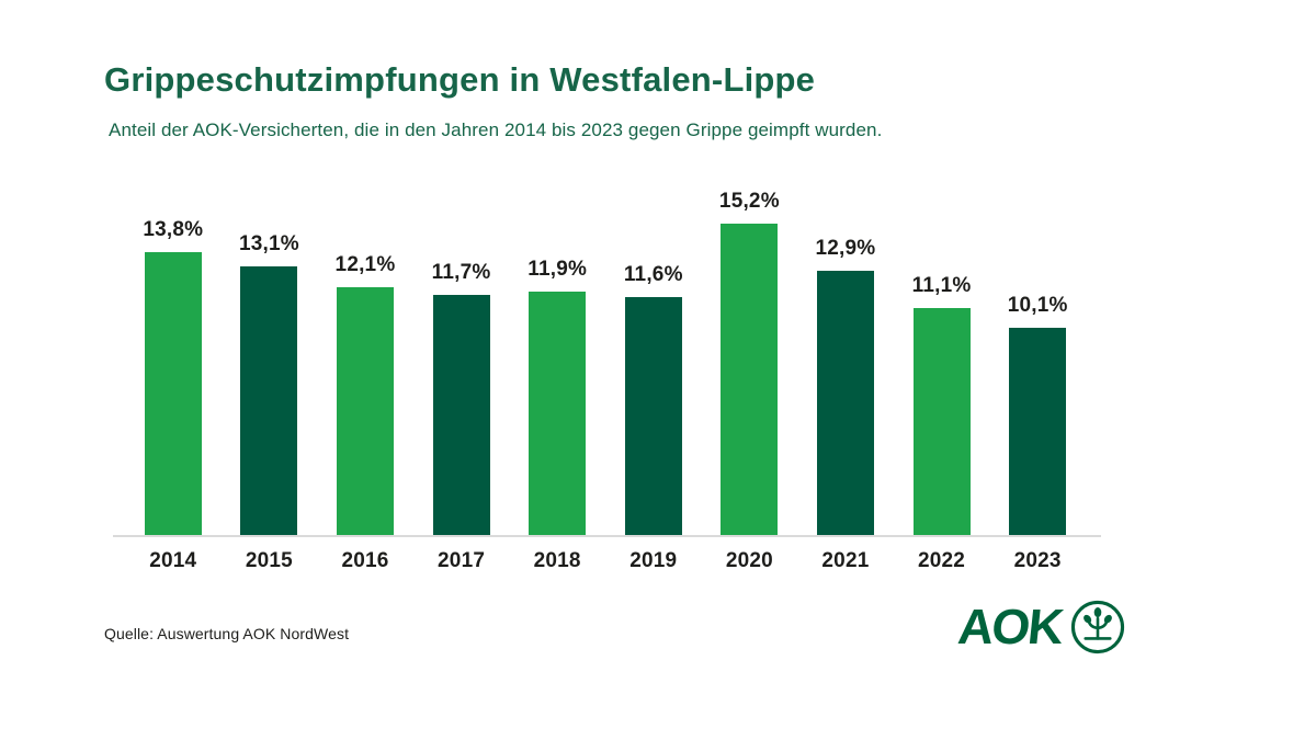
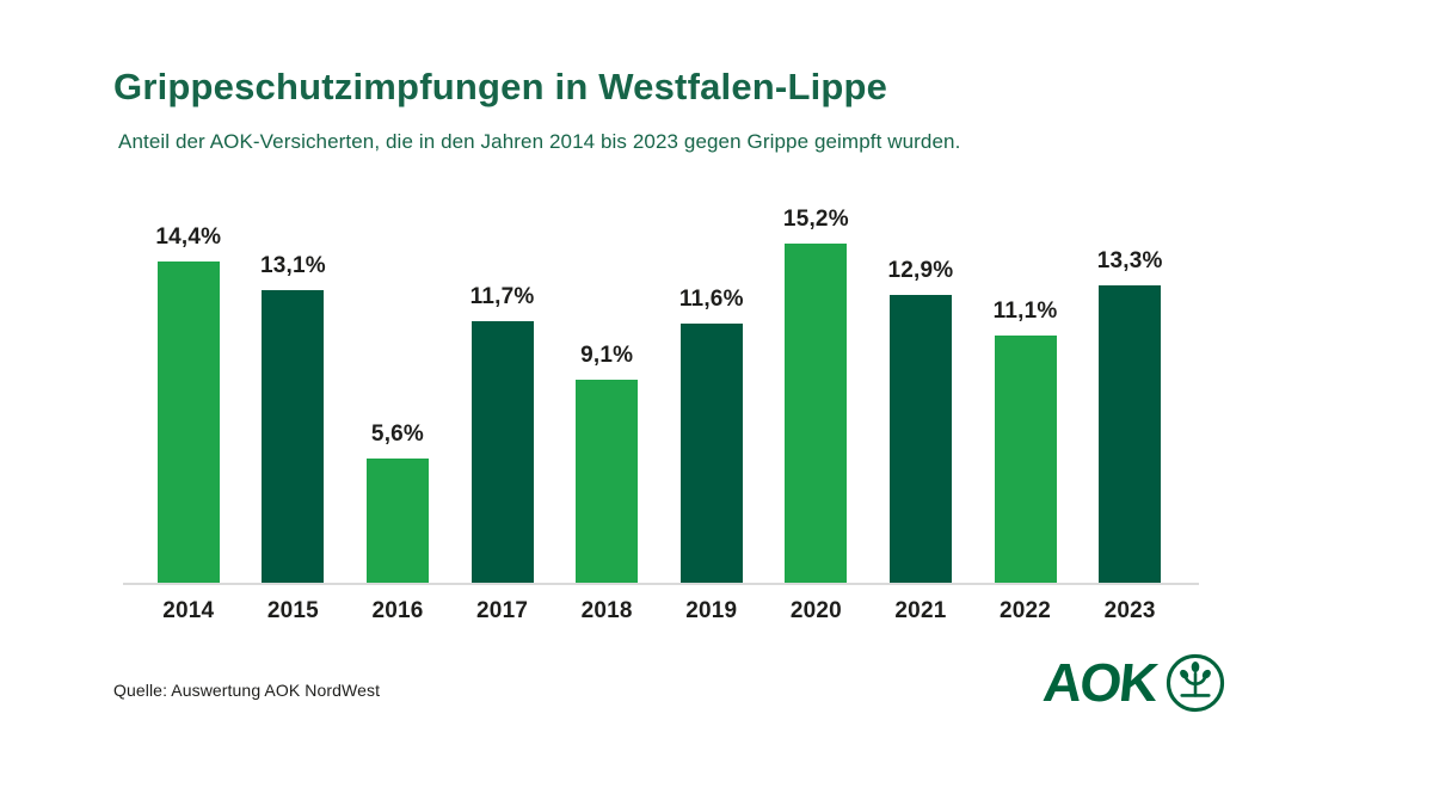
2014: 13,8% -> 14,4%
2016: 12,1% -> 5,6%
2018: 11,9% -> 9,1%
2023: 10,1% -> 13,3%
